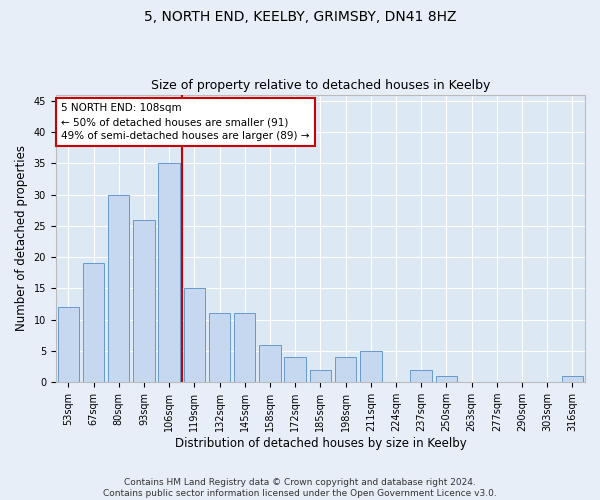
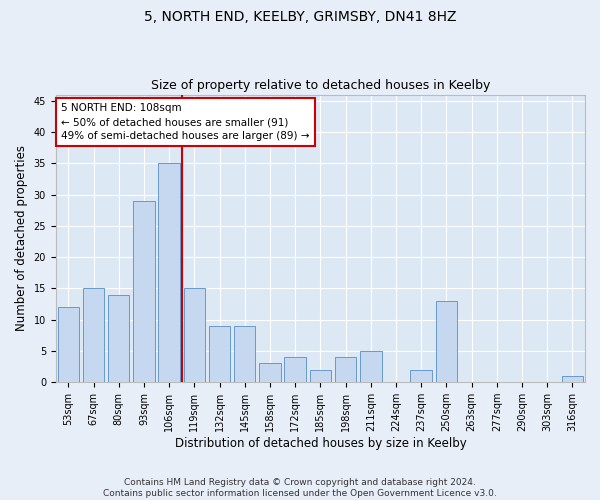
67sqm: 19 -> 15
80sqm: 30 -> 14
93sqm: 26 -> 29
132sqm: 11 -> 9
145sqm: 11 -> 9
158sqm: 6 -> 3
250sqm: 1 -> 13
